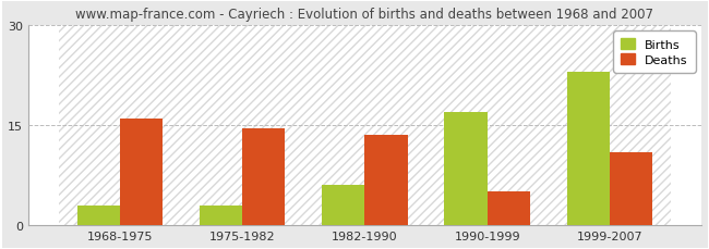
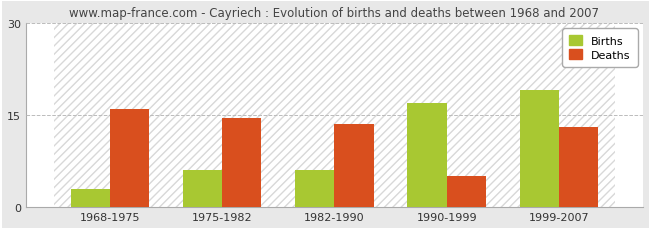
Births/1975-1982: 3 -> 6
Births/1999-2007: 23 -> 19
Deaths/1999-2007: 11.0 -> 13.0
